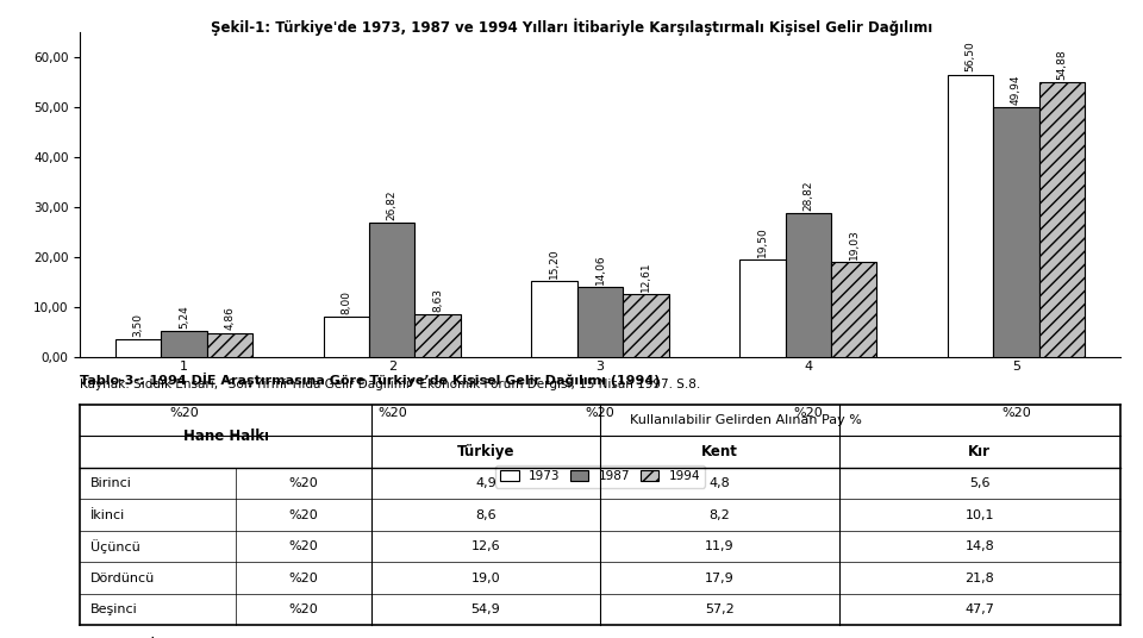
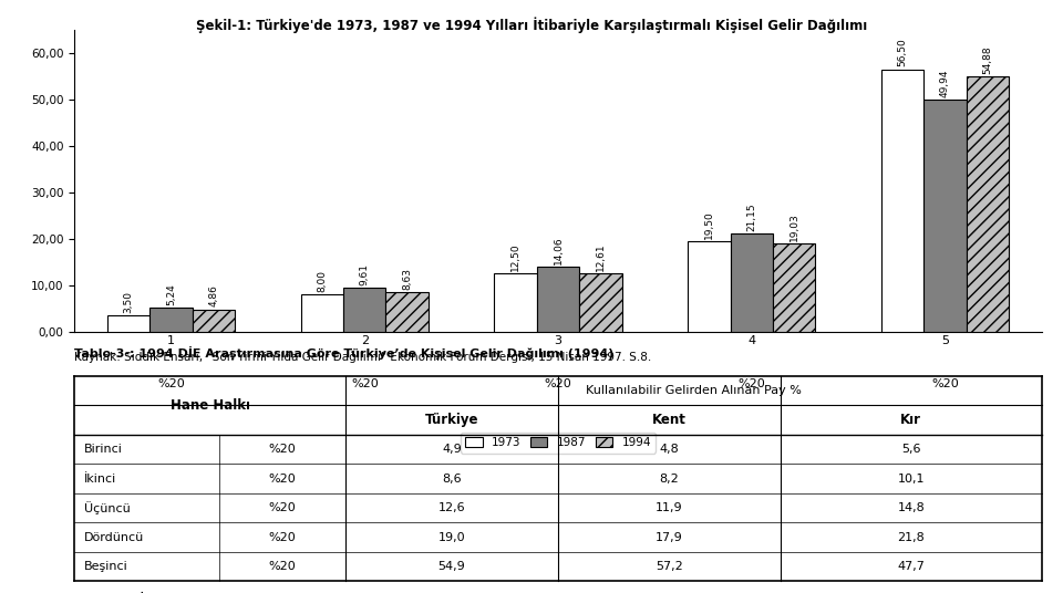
1987/2: 26,82 -> 9,61
1973/3: 15,20 -> 12,50
1987/4: 28,82 -> 21,15
